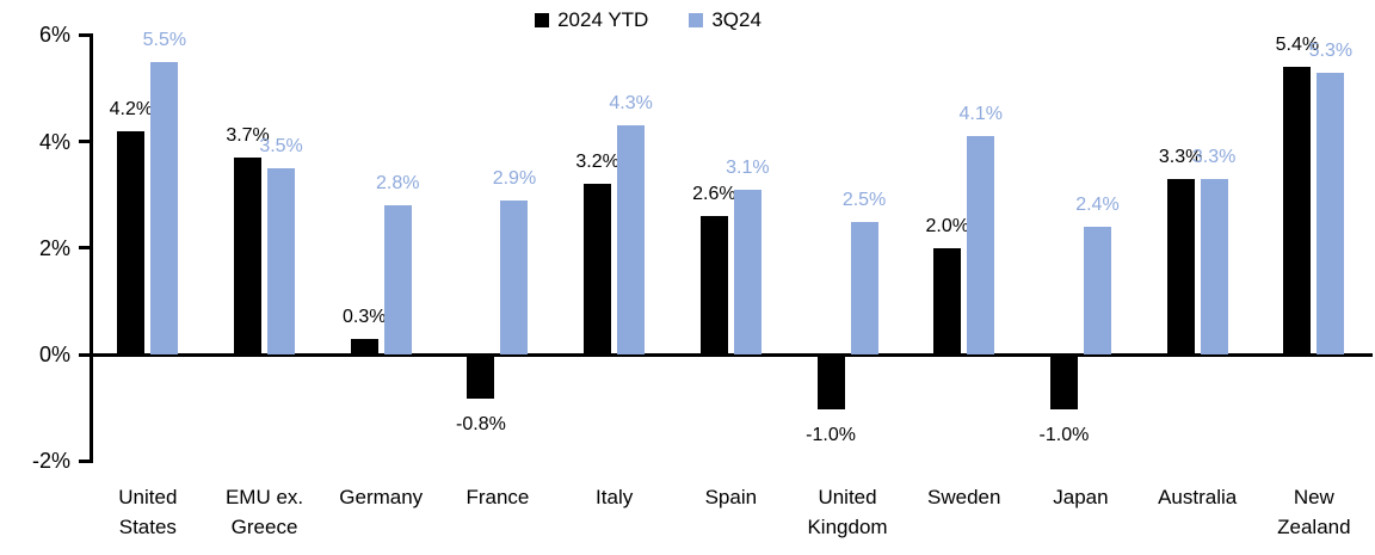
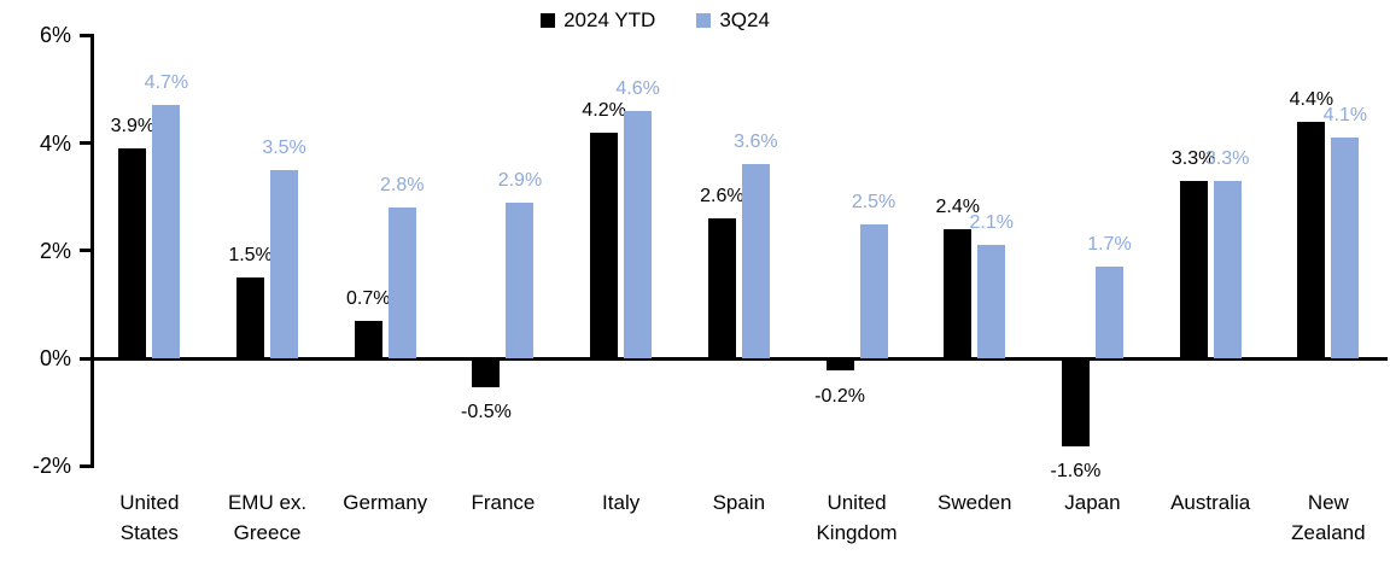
2024 YTD/United States: 4.2% -> 3.9%
3Q24/United States: 5.5% -> 4.7%
2024 YTD/EMU ex. Greece: 3.7% -> 1.5%
2024 YTD/Germany: 0.3% -> 0.7%
2024 YTD/France: -0.8% -> -0.5%
2024 YTD/Italy: 3.2% -> 4.2%
3Q24/Italy: 4.3% -> 4.6%
3Q24/Spain: 3.1% -> 3.6%
2024 YTD/United Kingdom: -1.0% -> -0.2%
2024 YTD/Sweden: 2.0% -> 2.4%
3Q24/Sweden: 4.1% -> 2.1%
2024 YTD/Japan: -1.0% -> -1.6%
3Q24/Japan: 2.4% -> 1.7%
2024 YTD/New Zealand: 5.4% -> 4.4%
3Q24/New Zealand: 5.3% -> 4.1%
